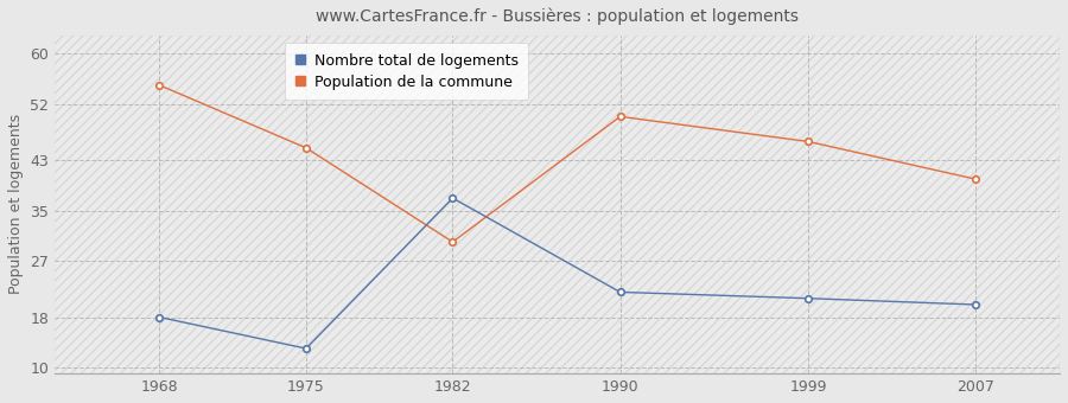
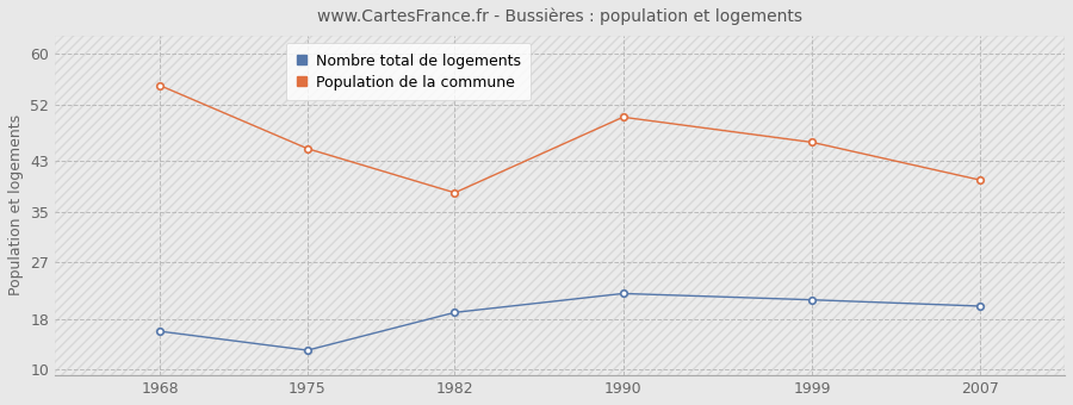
Nombre total de logements/1968: 18 -> 16
Nombre total de logements/1982: 37 -> 19
Population de la commune/1982: 30 -> 38
